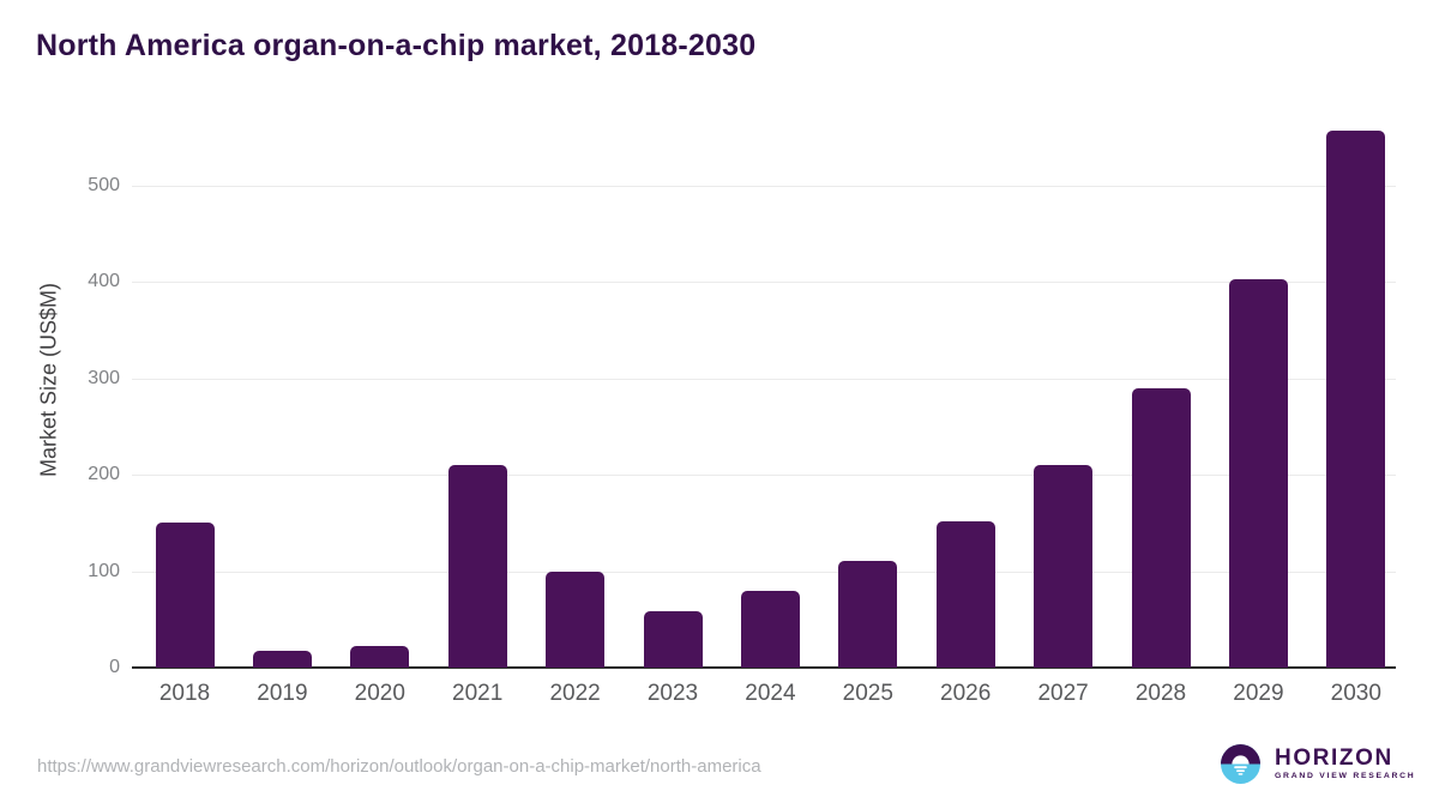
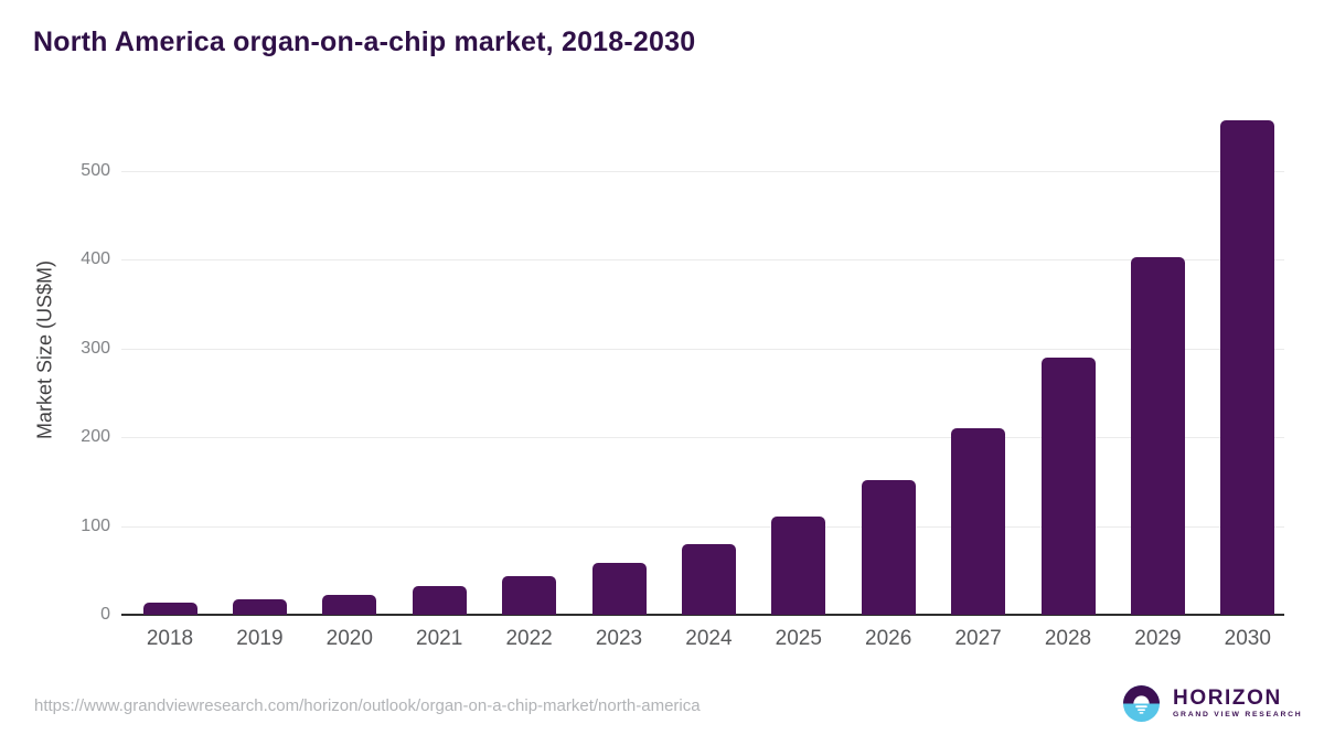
2018: 150 -> 10
2021: 210 -> 30
2022: 100 -> 40
